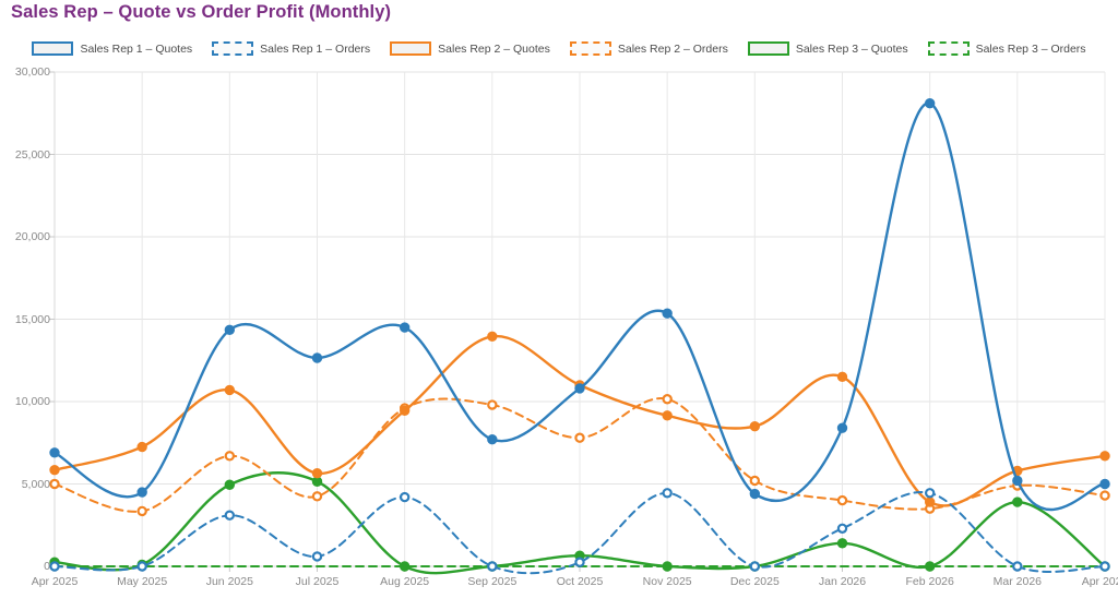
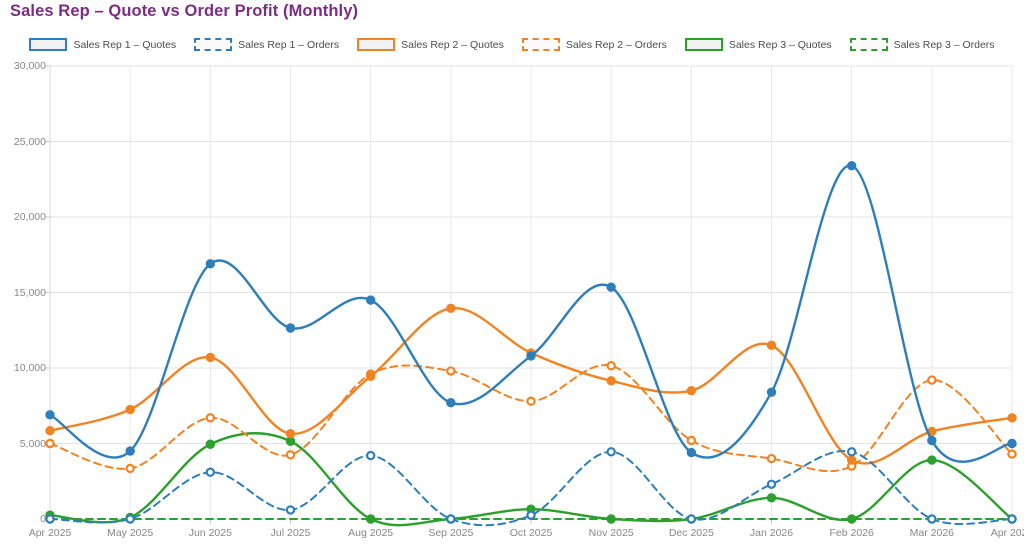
Sales Rep 1 – Quotes/Jun 2025: 14400 -> 16900
Sales Rep 1 – Quotes/Feb 2026: 28100 -> 23400
Sales Rep 2 – Orders/Mar 2026: 4900 -> 9200
